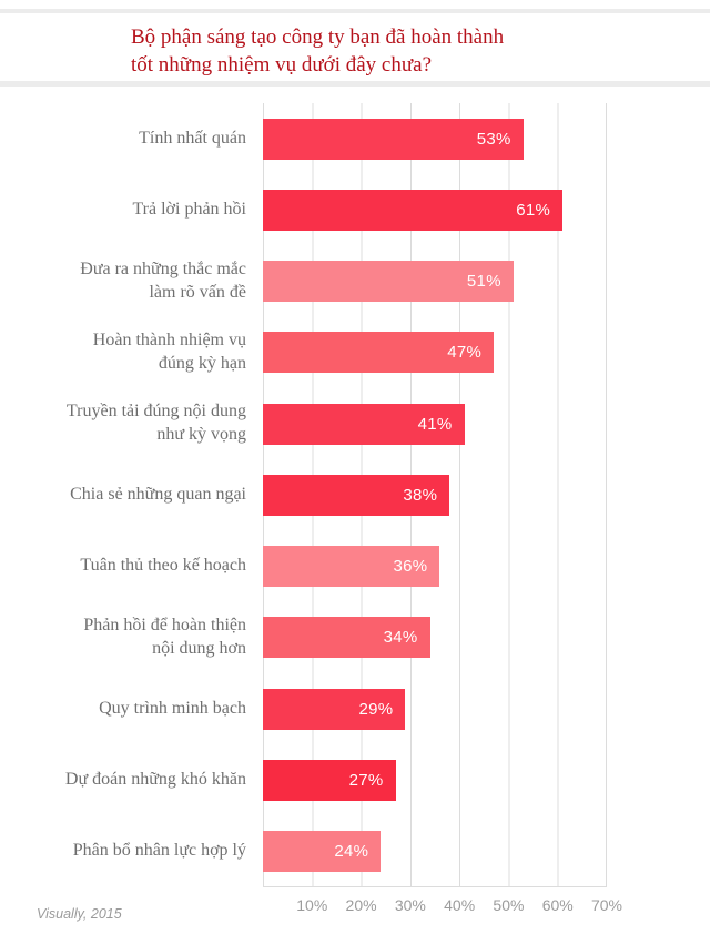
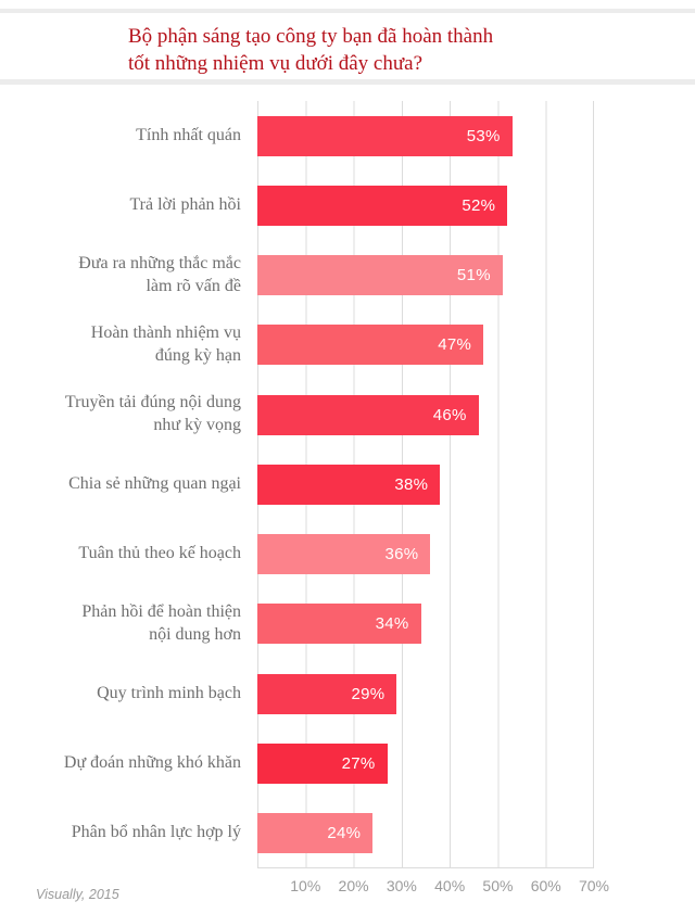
Trả lời phản hồi: 61% -> 52%
Truyền tải đúng nội dung như kỳ vọng: 41% -> 46%
